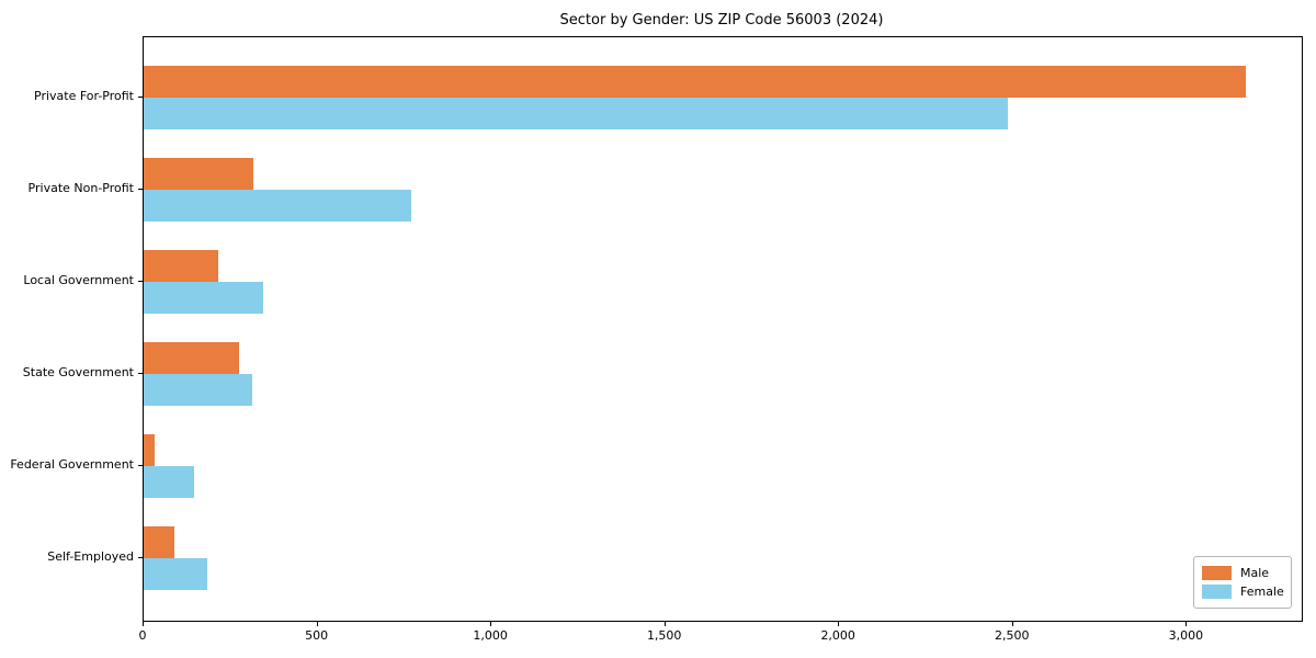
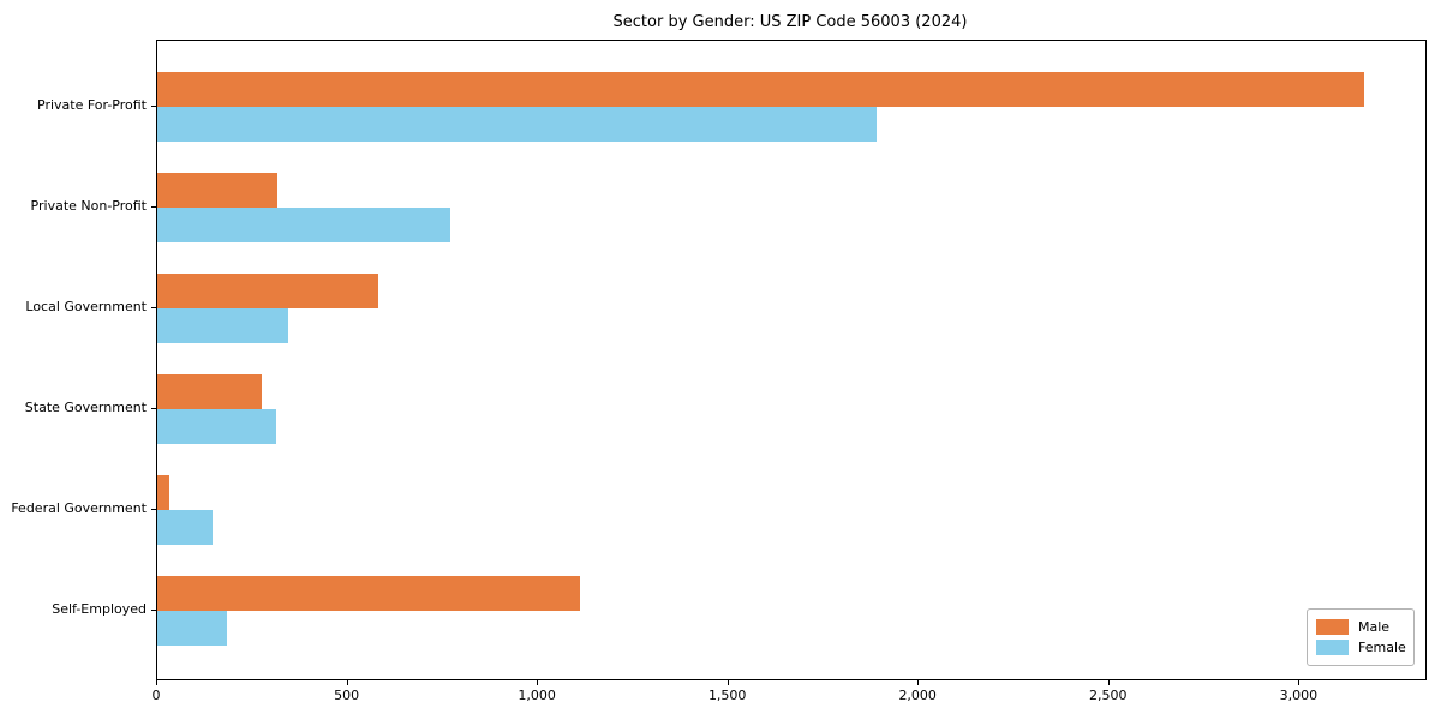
Female/Private For-Profit: 2480 -> 1890
Male/Local Government: 220 -> 580
Male/Self-Employed: 90 -> 1110
